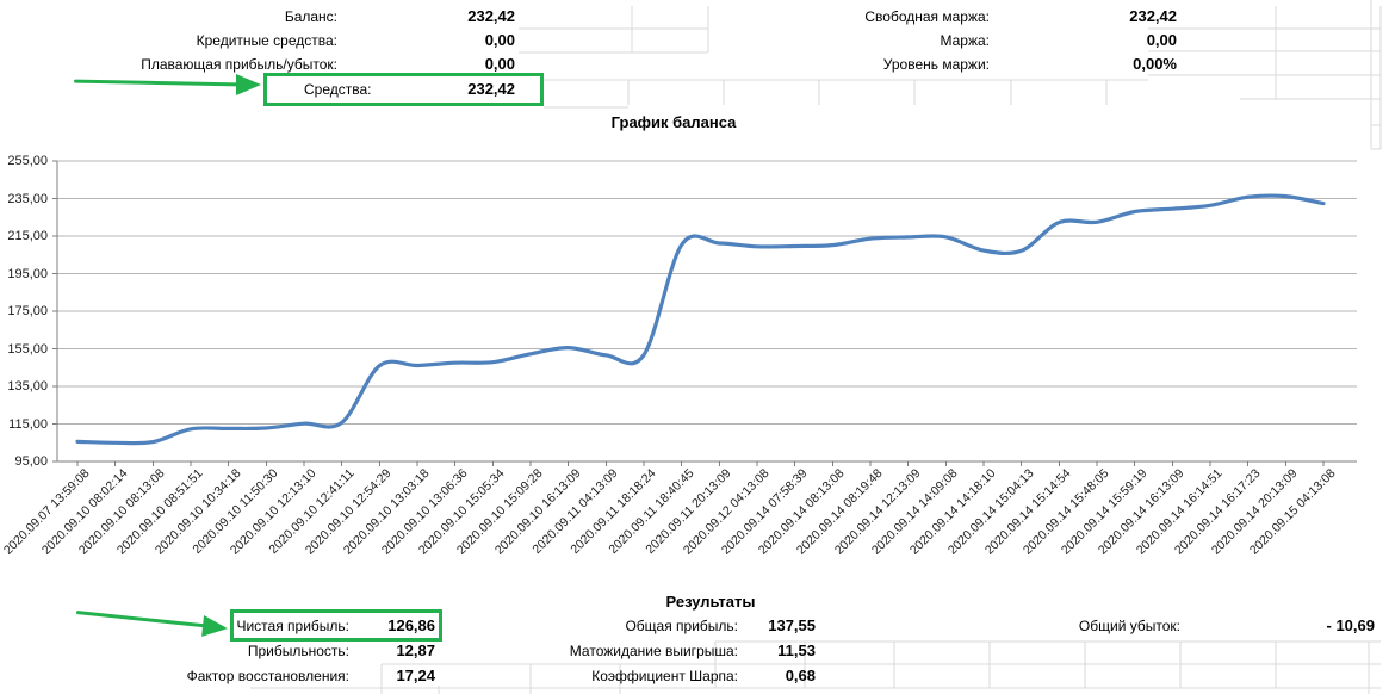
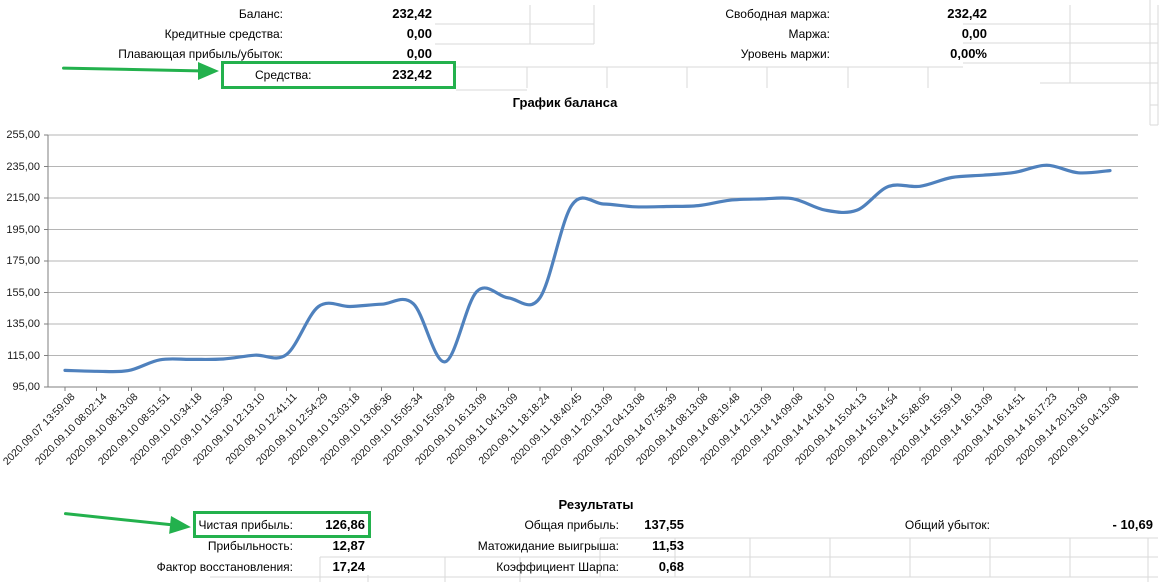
2020.09.10 15:09:28: 152 -> 111
2020.09.14 20:13:09: 236 -> 231
